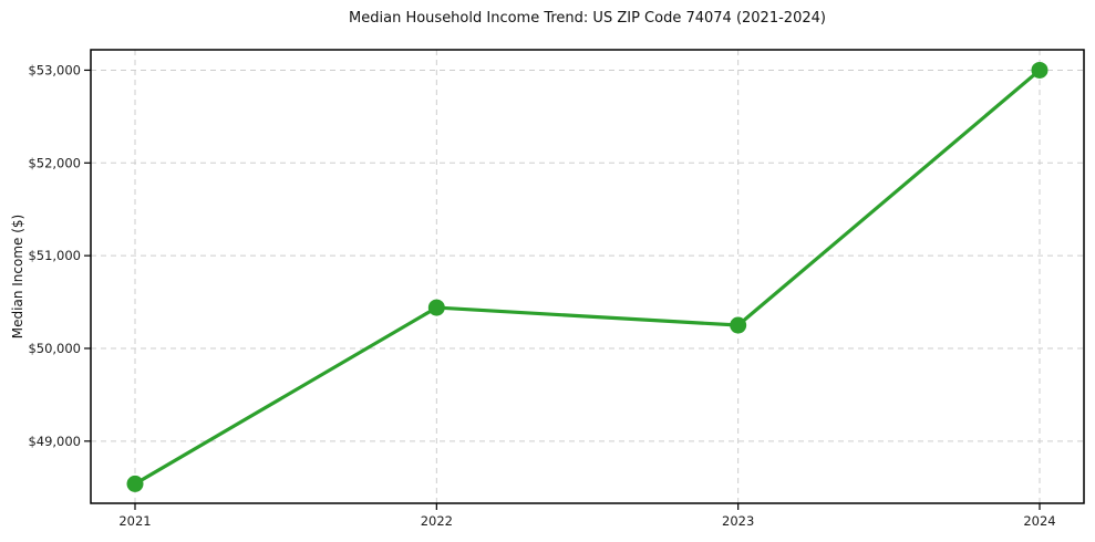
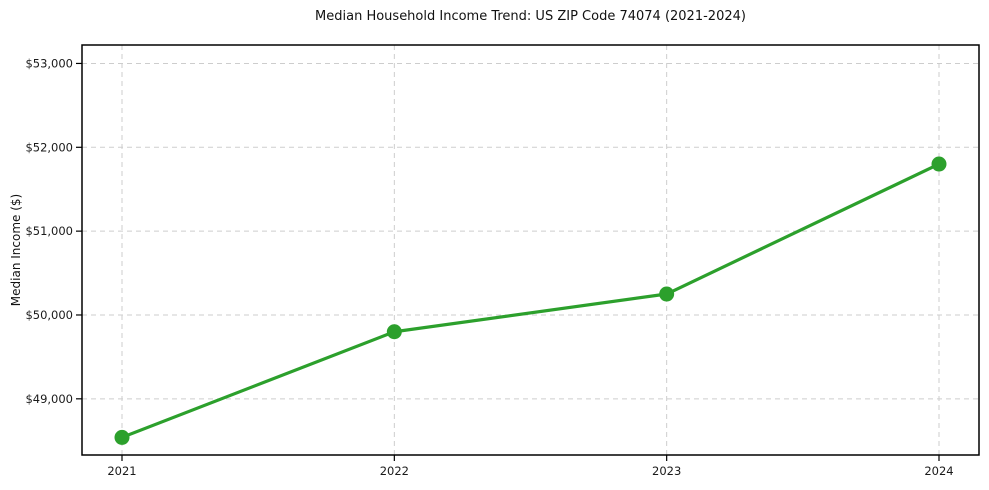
2022: $50400 -> $49800
2024: $53000 -> $51800
